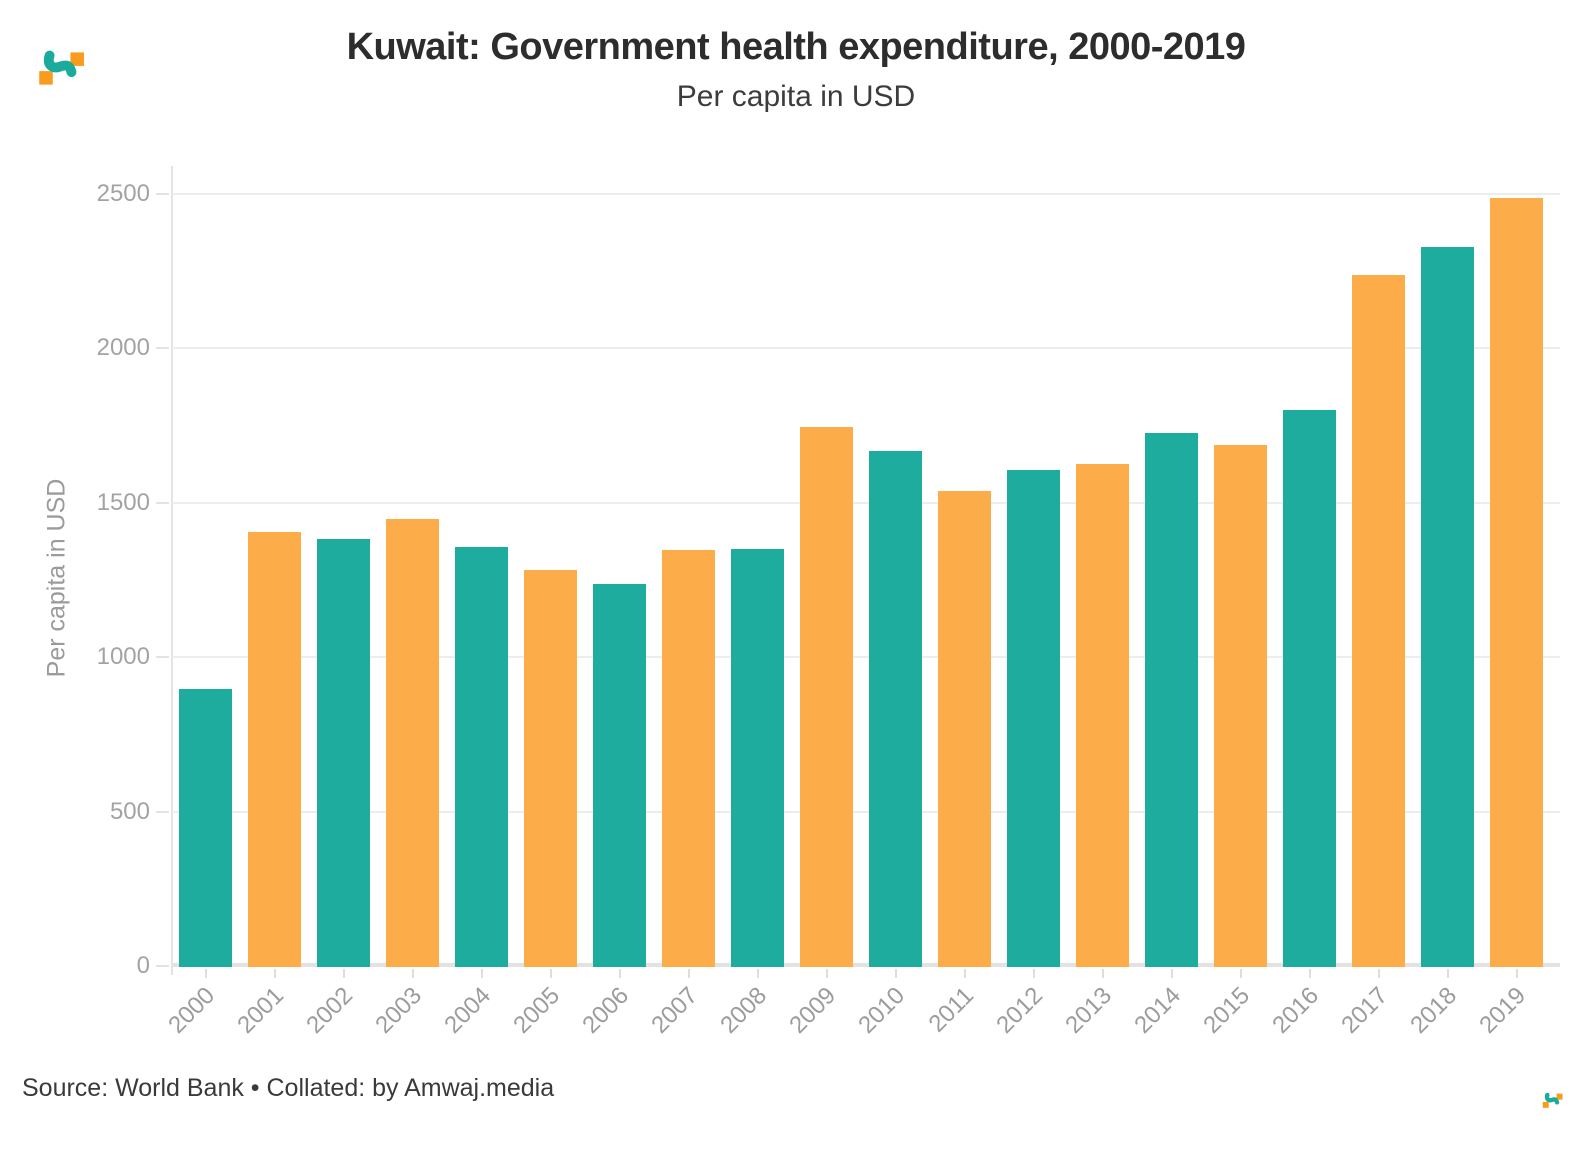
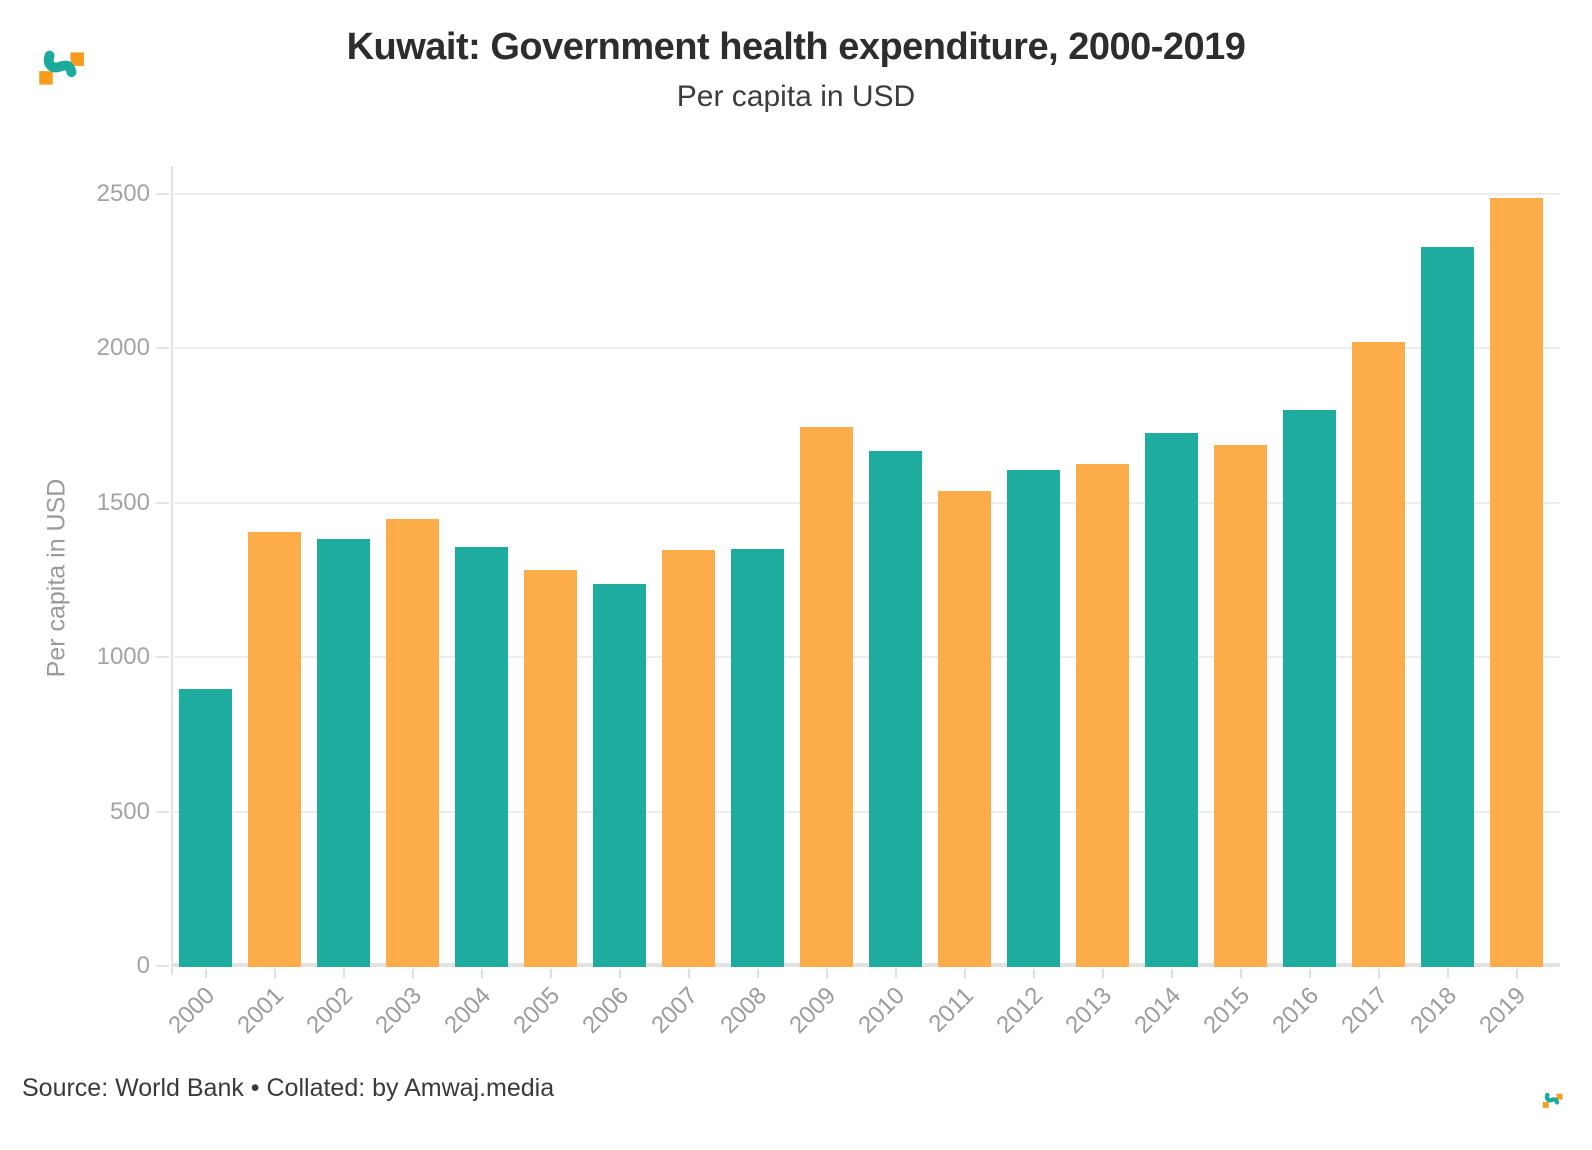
2017: 2240 -> 2020
